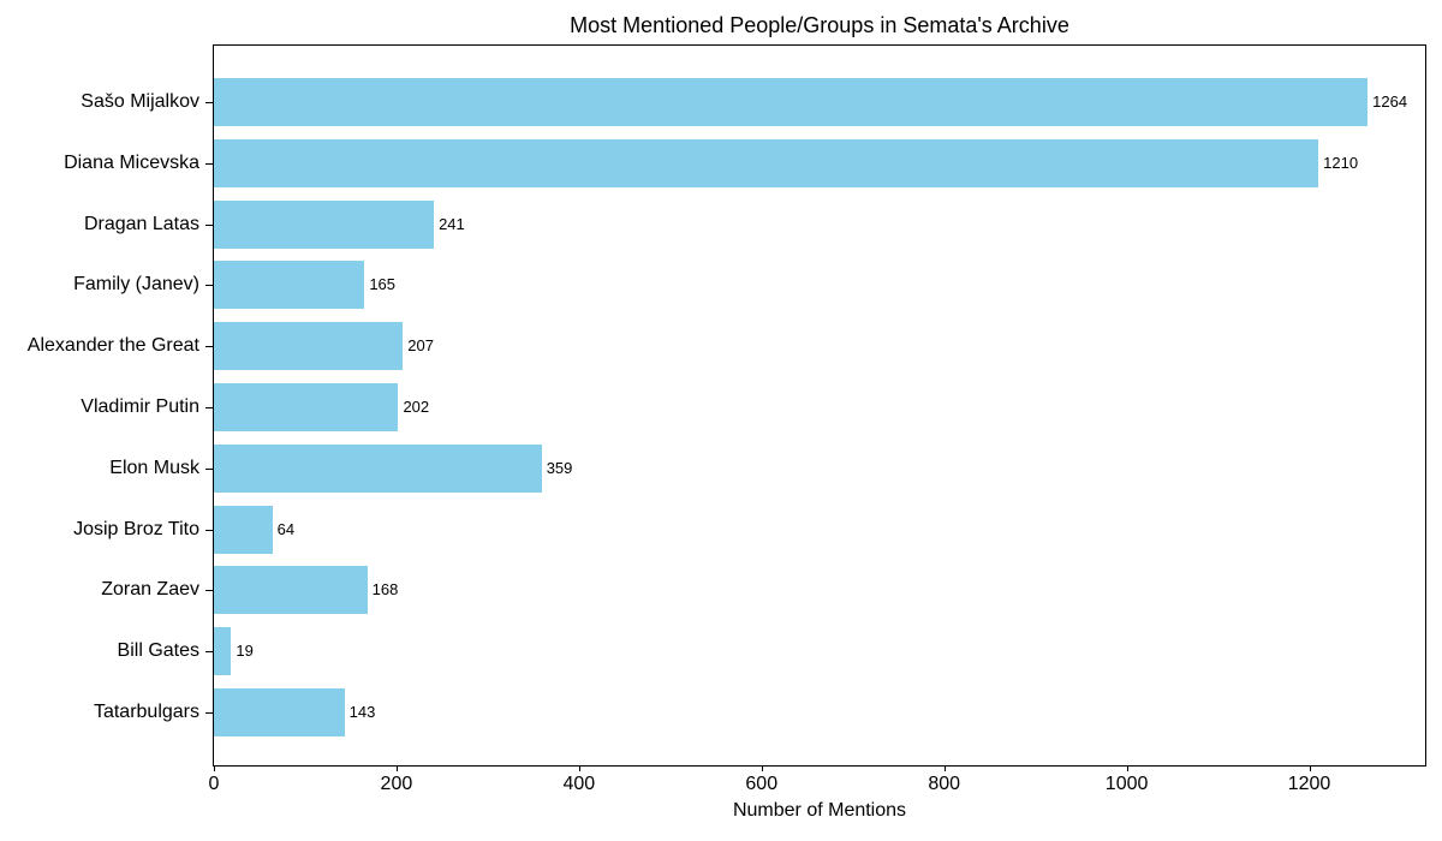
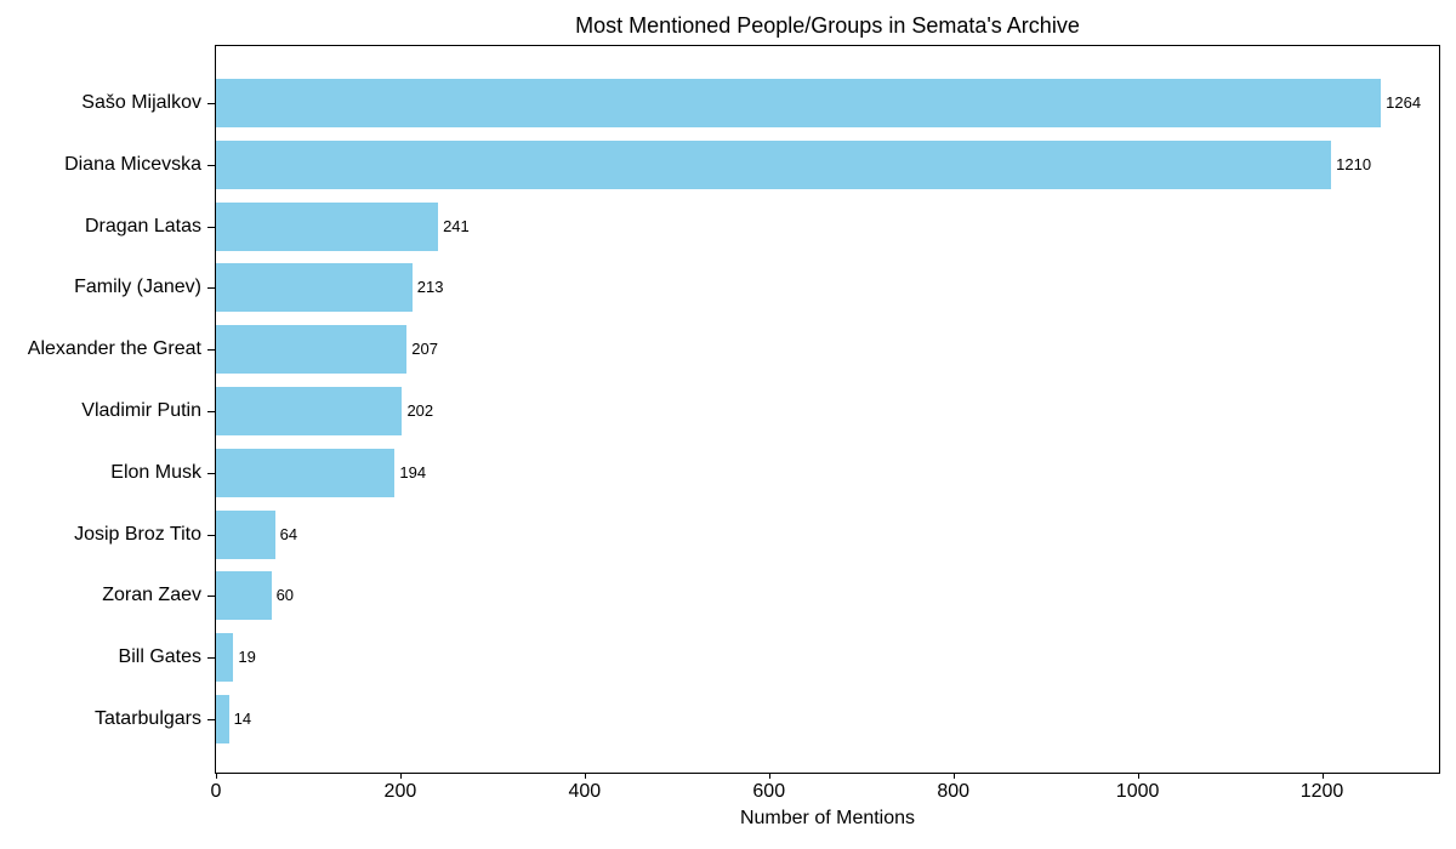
Family (Janev): 165 -> 213
Elon Musk: 359 -> 194
Zoran Zaev: 168 -> 60
Tatarbulgars: 143 -> 14
